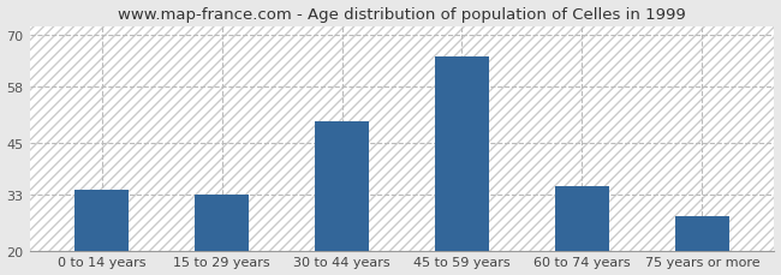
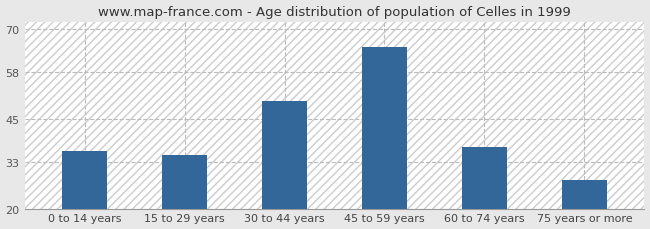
0 to 14 years: 34 -> 36
15 to 29 years: 33 -> 35
60 to 74 years: 35 -> 37
